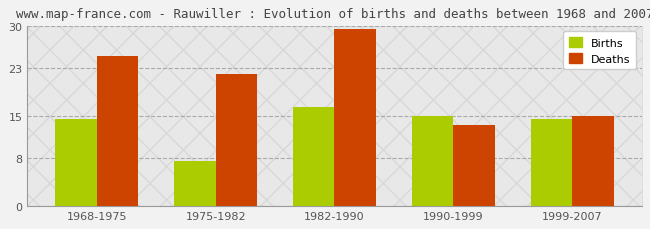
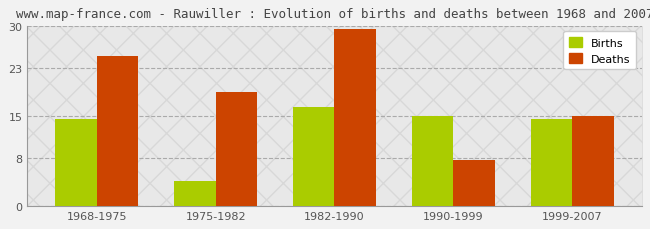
Births/1975-1982: 7.5 -> 4.2
Deaths/1975-1982: 22.0 -> 19.0
Deaths/1990-1999: 13.5 -> 7.6
